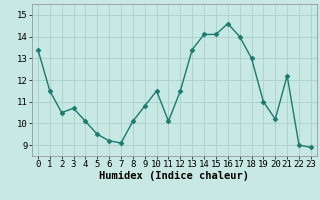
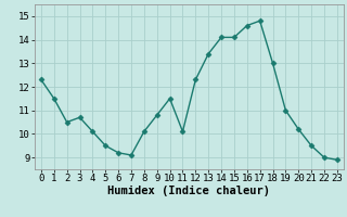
0: 13.4 -> 12.3
12: 11.5 -> 12.3
17: 14.0 -> 14.8
21: 12.2 -> 9.5
